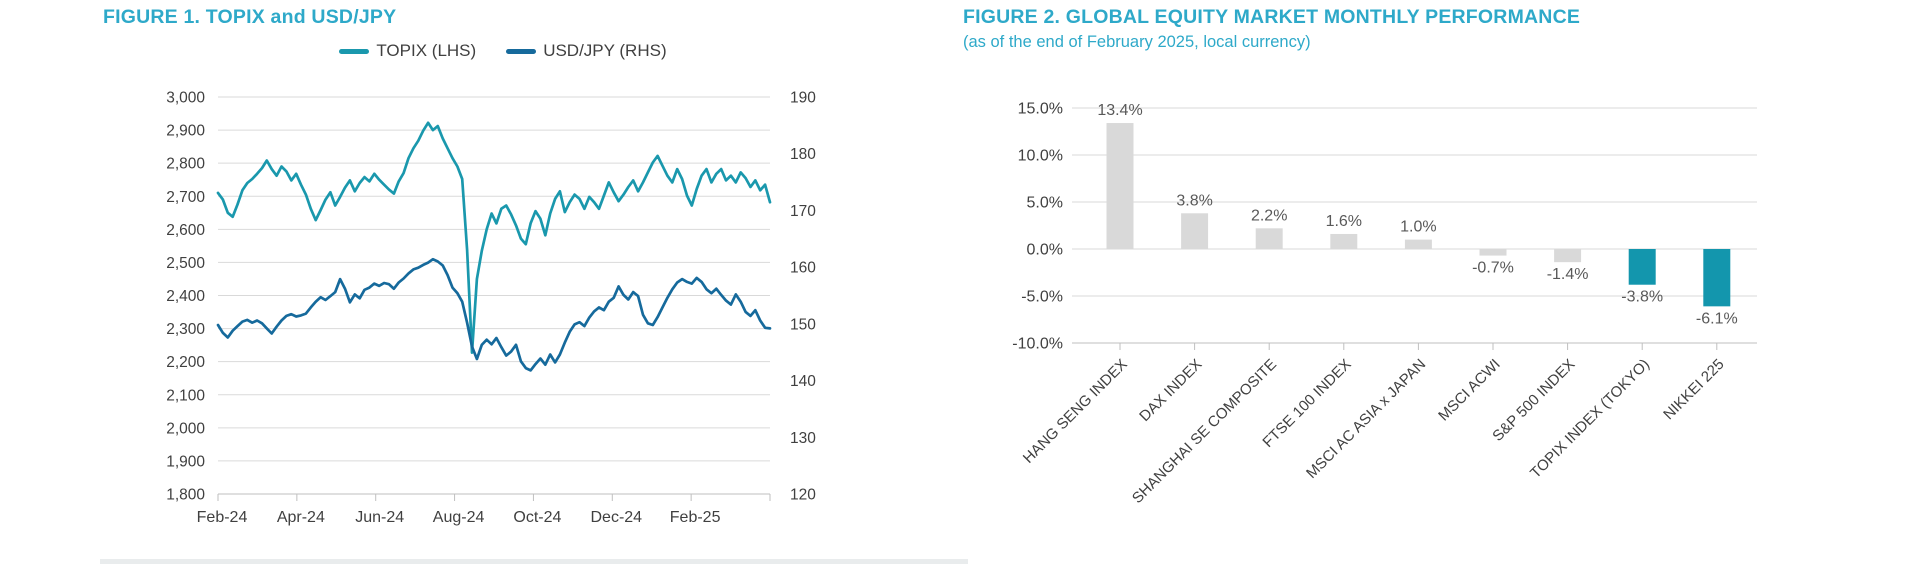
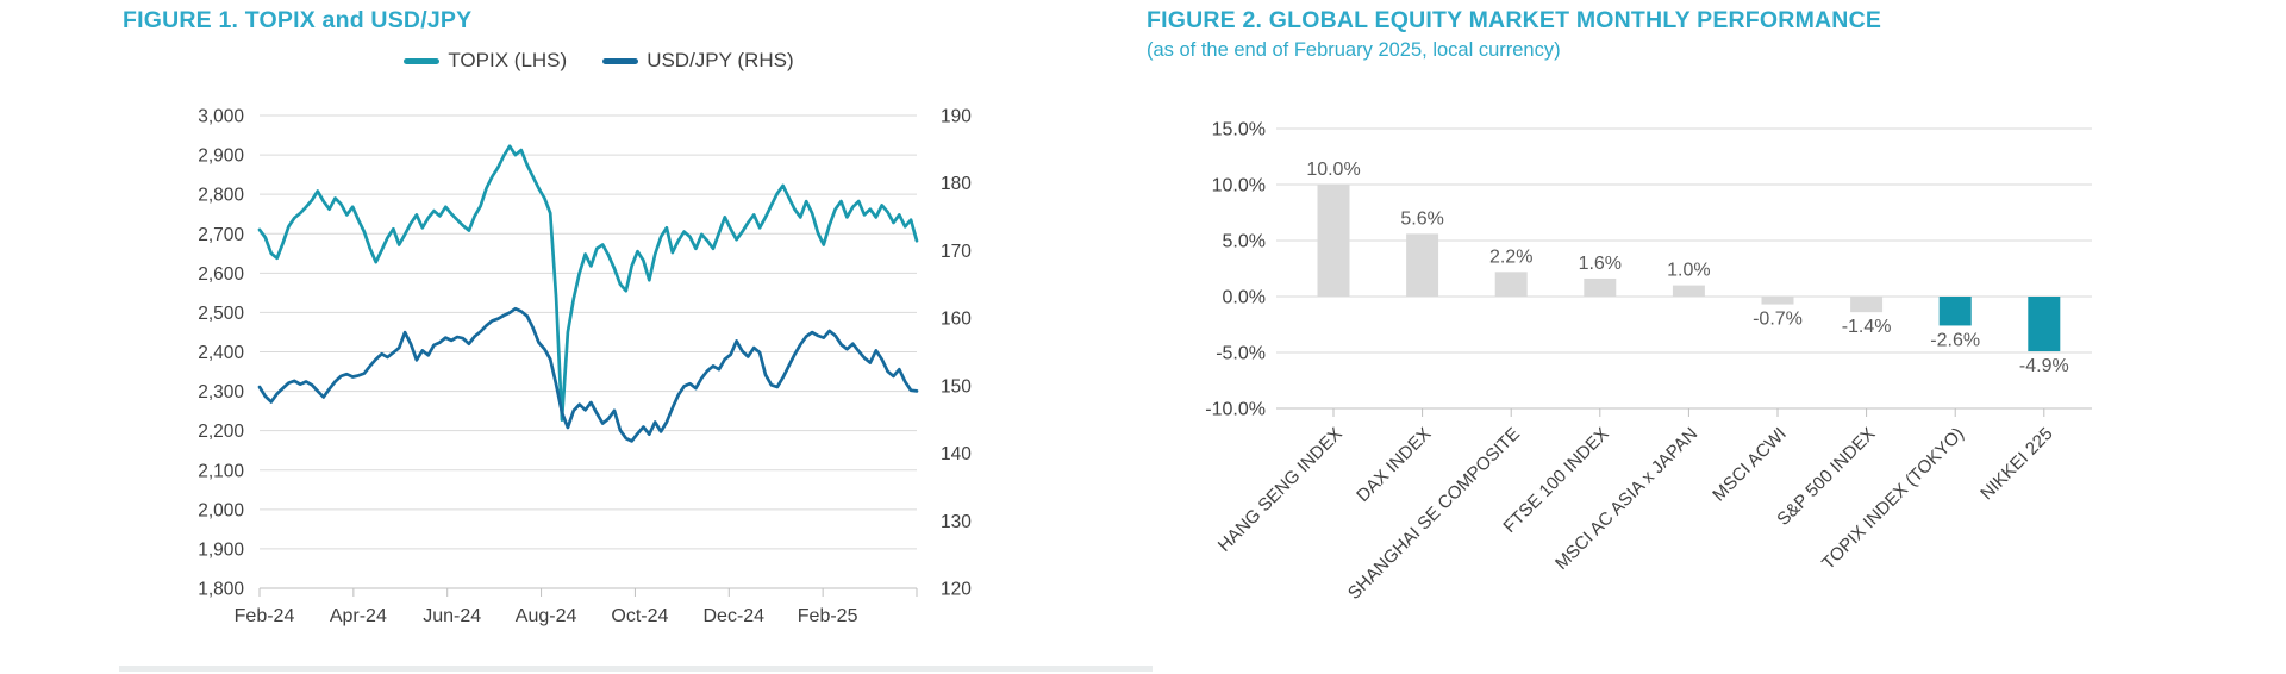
FIGURE 2. GLOBAL EQUITY MARKET MONTHLY PERFORMANCE/HANG SENG INDEX: 13.4% -> 10.0%
FIGURE 2. GLOBAL EQUITY MARKET MONTHLY PERFORMANCE/DAX INDEX: 3.8% -> 5.6%
FIGURE 2. GLOBAL EQUITY MARKET MONTHLY PERFORMANCE/TOPIX INDEX (TOKYO): -3.8% -> -2.6%
FIGURE 2. GLOBAL EQUITY MARKET MONTHLY PERFORMANCE/NIKKEI 225: -6.1% -> -4.9%
